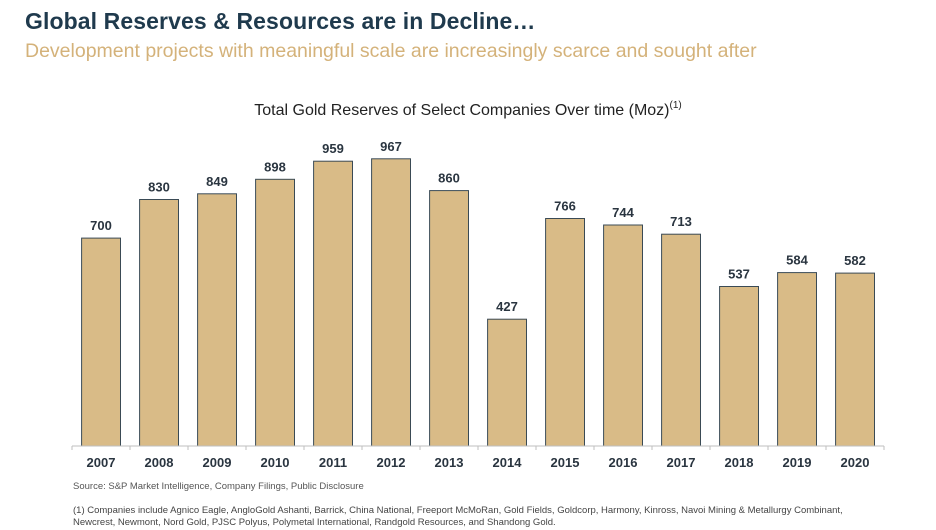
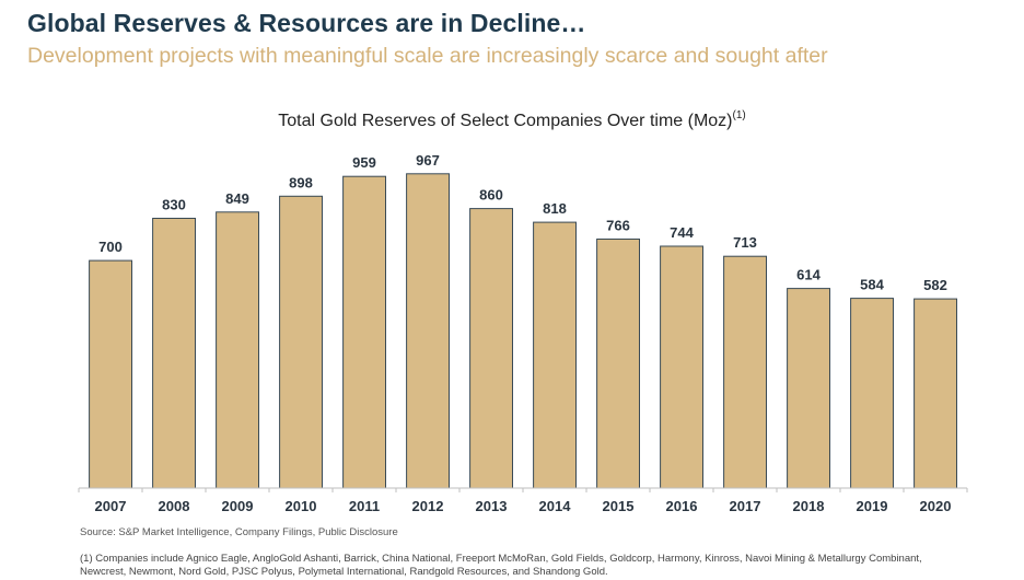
2014: 427 -> 818
2018: 537 -> 614
